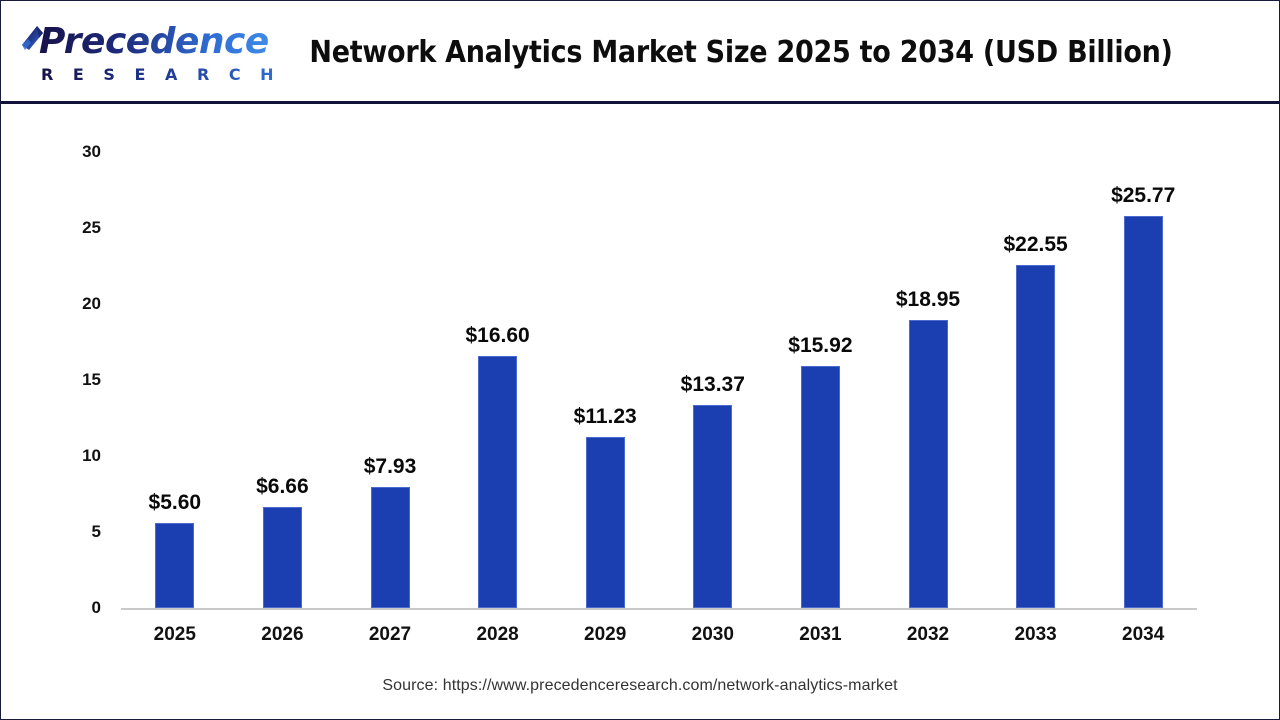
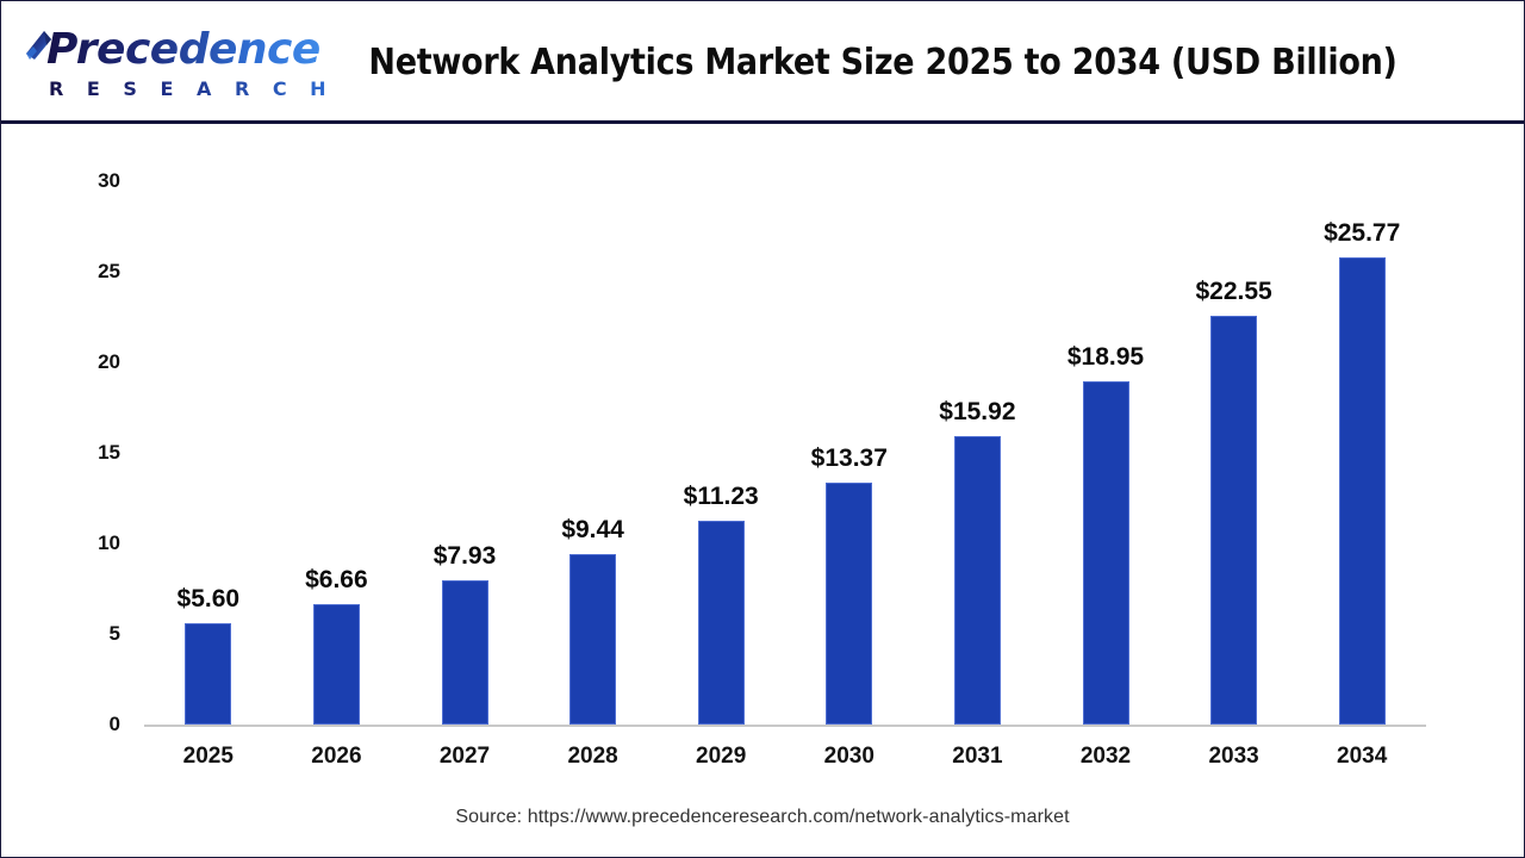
2028: $16.60 -> $9.44
